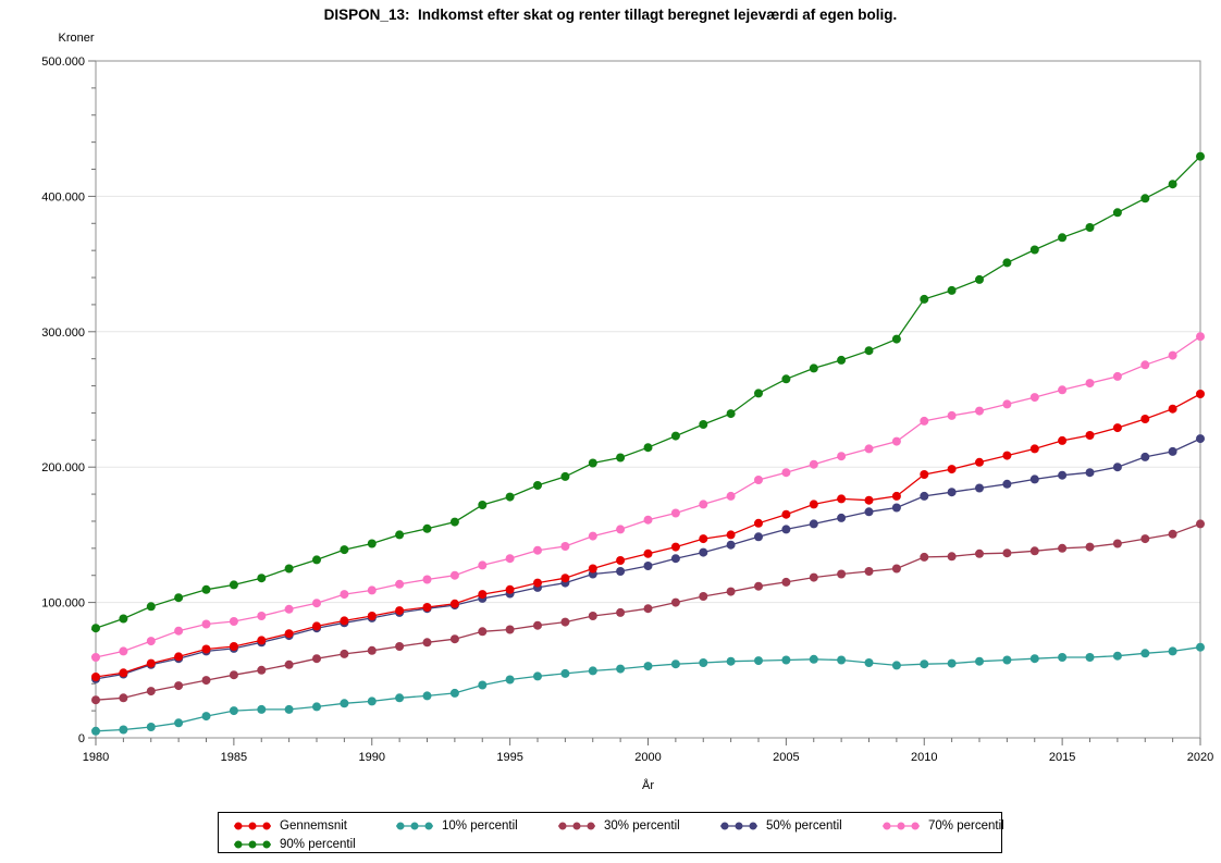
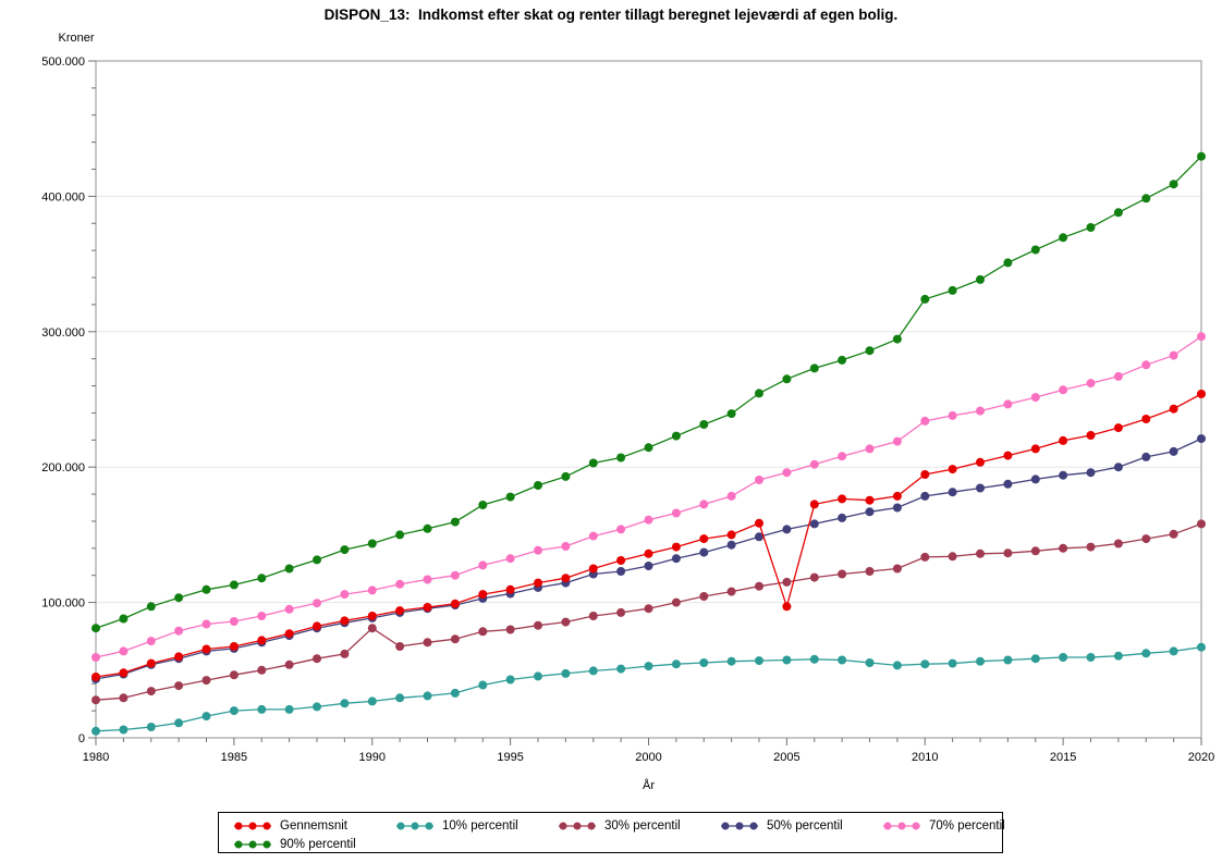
30% percentil/1990: 64000 -> 81000
Gennemsnit/2005: 165000 -> 97000
